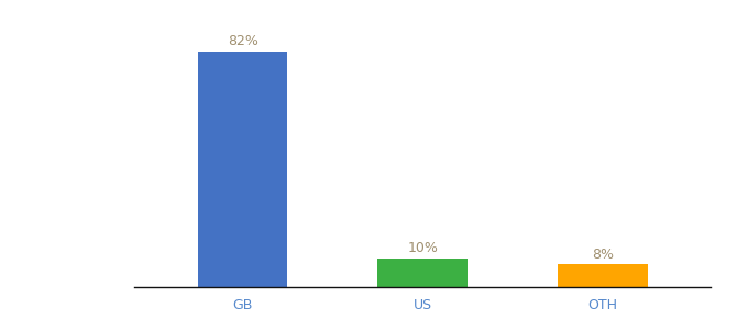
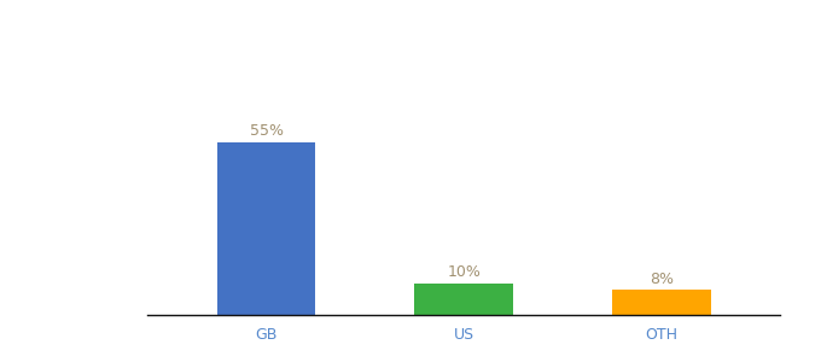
GB: 82% -> 55%
